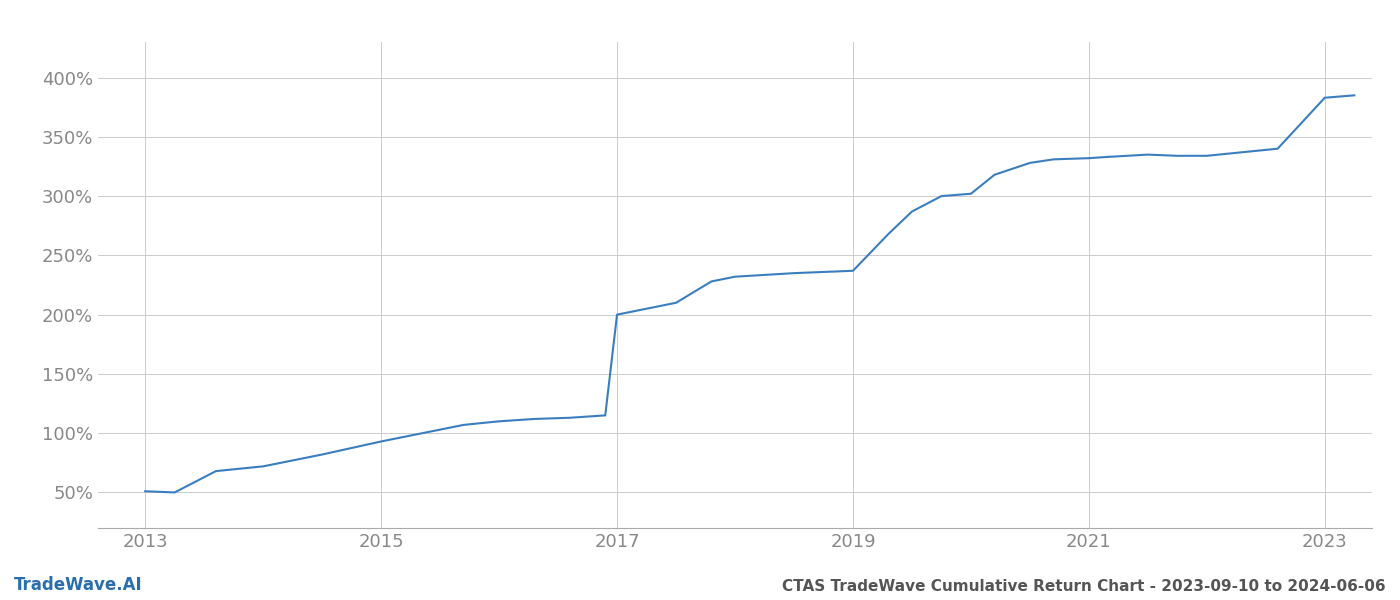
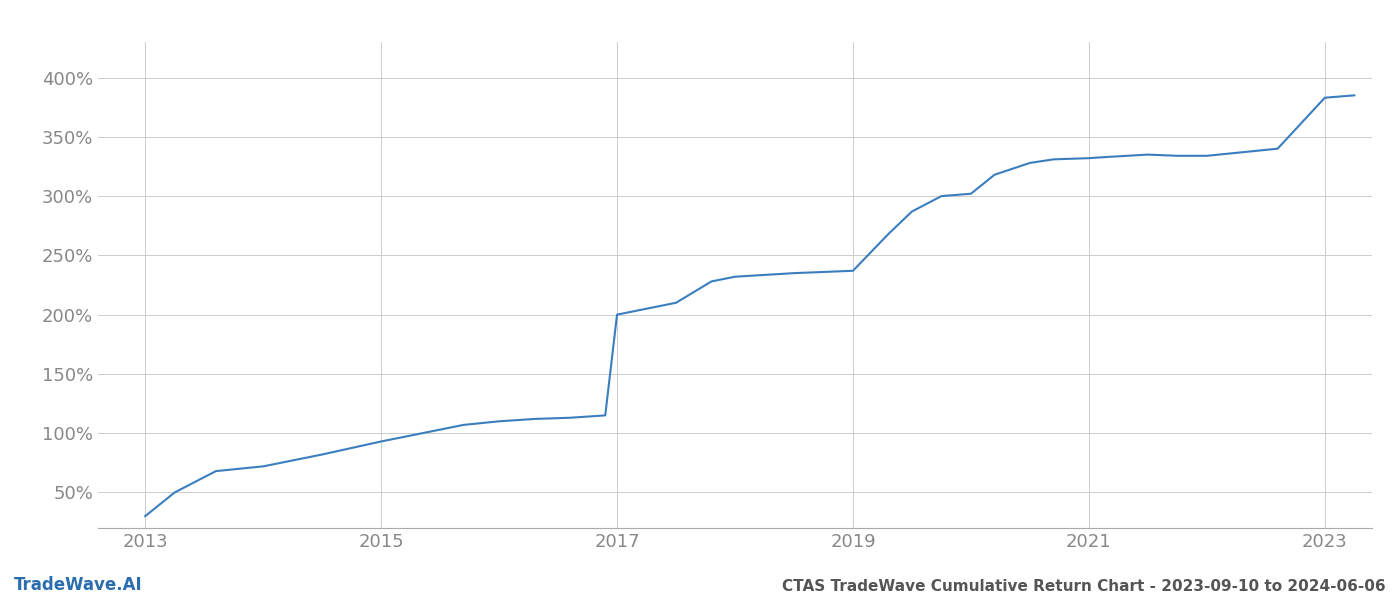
2013: 51% -> 30%
